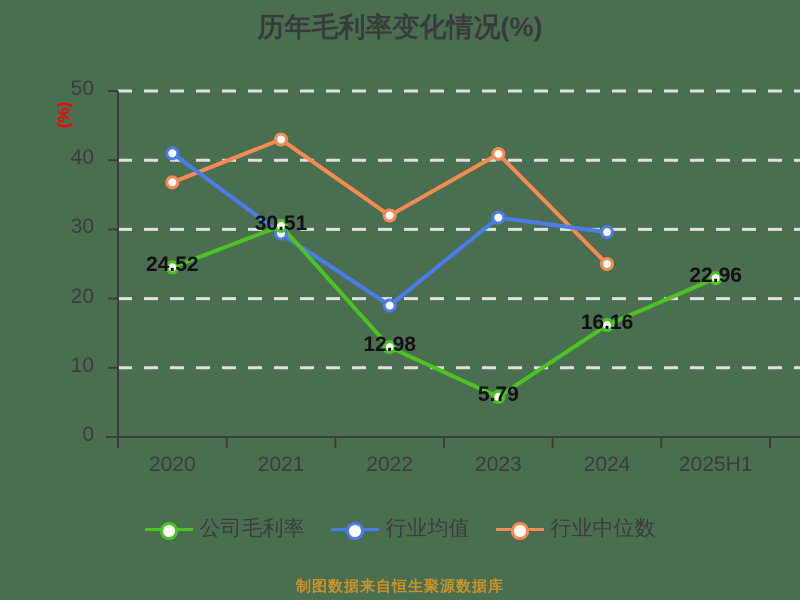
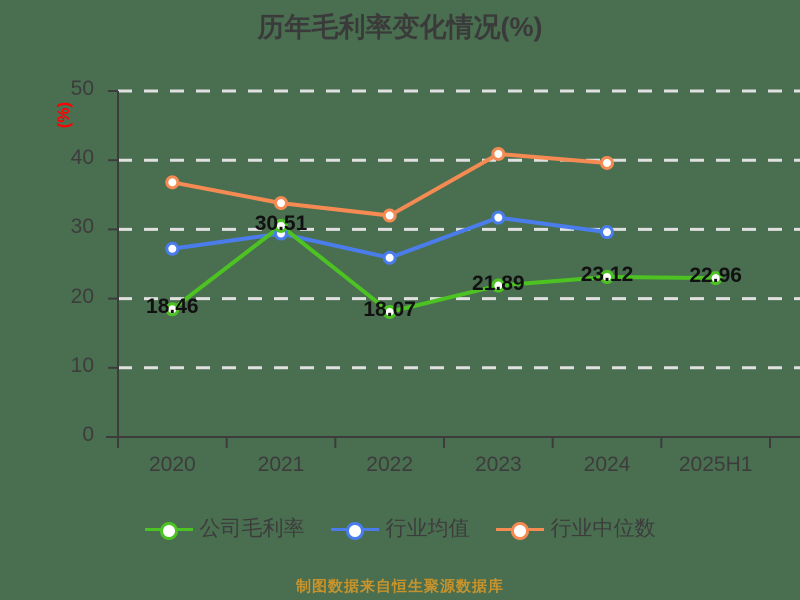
公司毛利率/2020: 24.52 -> 18.46
行业均值/2020: 41 -> 27
行业中位数/2021: 43 -> 34
公司毛利率/2022: 12.98 -> 18.07
行业均值/2022: 19 -> 26
公司毛利率/2023: 5.79 -> 21.89
公司毛利率/2024: 16.16 -> 23.12
行业中位数/2024: 25 -> 40
